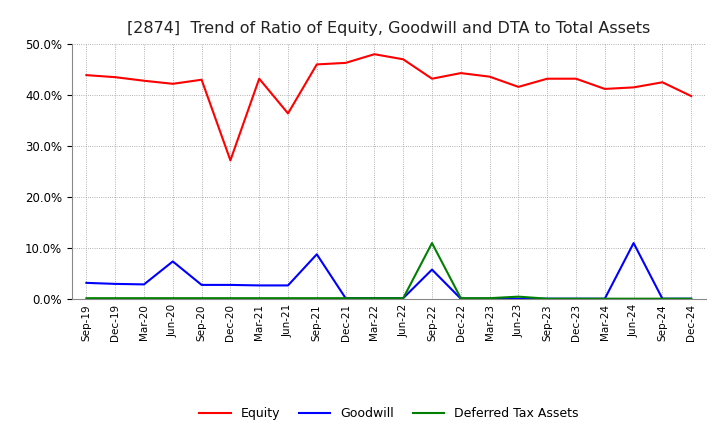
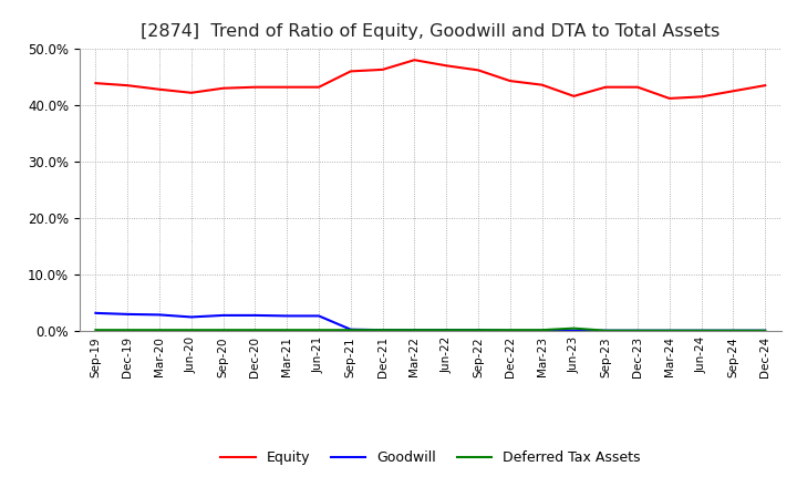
Goodwill/Jun-20: 7.4% -> 2.5%
Equity/Dec-20: 27.2% -> 43.2%
Equity/Jun-21: 36.4% -> 43.2%
Goodwill/Sep-21: 8.8% -> 0.3%
Equity/Sep-22: 43.2% -> 46.2%
Goodwill/Sep-22: 5.8% -> 0.2%
Deferred Tax Assets/Sep-22: 11.0% -> 0.2%
Goodwill/Jun-24: 11.0% -> 0.1%
Equity/Dec-24: 39.8% -> 43.5%
